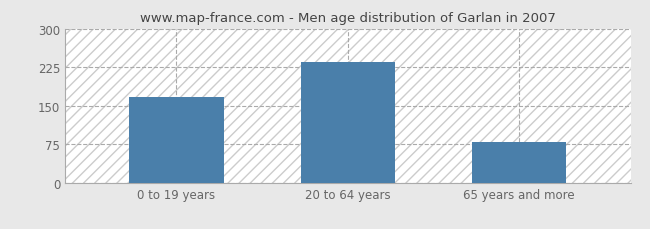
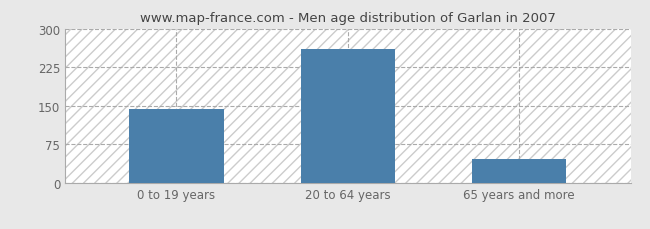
0 to 19 years: 168 -> 144
20 to 64 years: 236 -> 260
65 years and more: 80 -> 46
